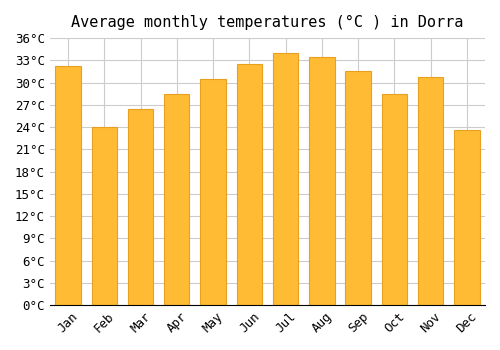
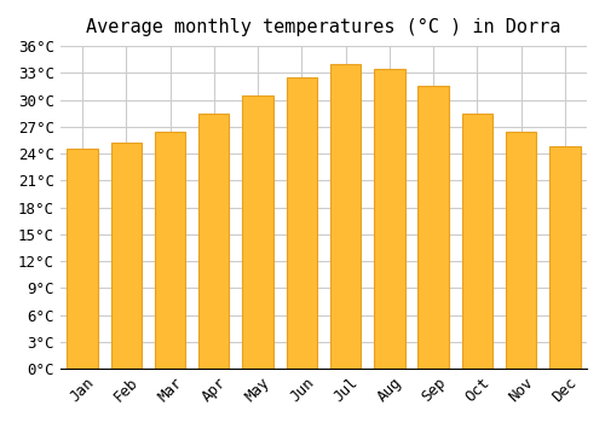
Jan: 32.2°C -> 24.5°C
Feb: 24.0°C -> 25.2°C
Nov: 30.8°C -> 26.5°C
Dec: 23.6°C -> 24.8°C
